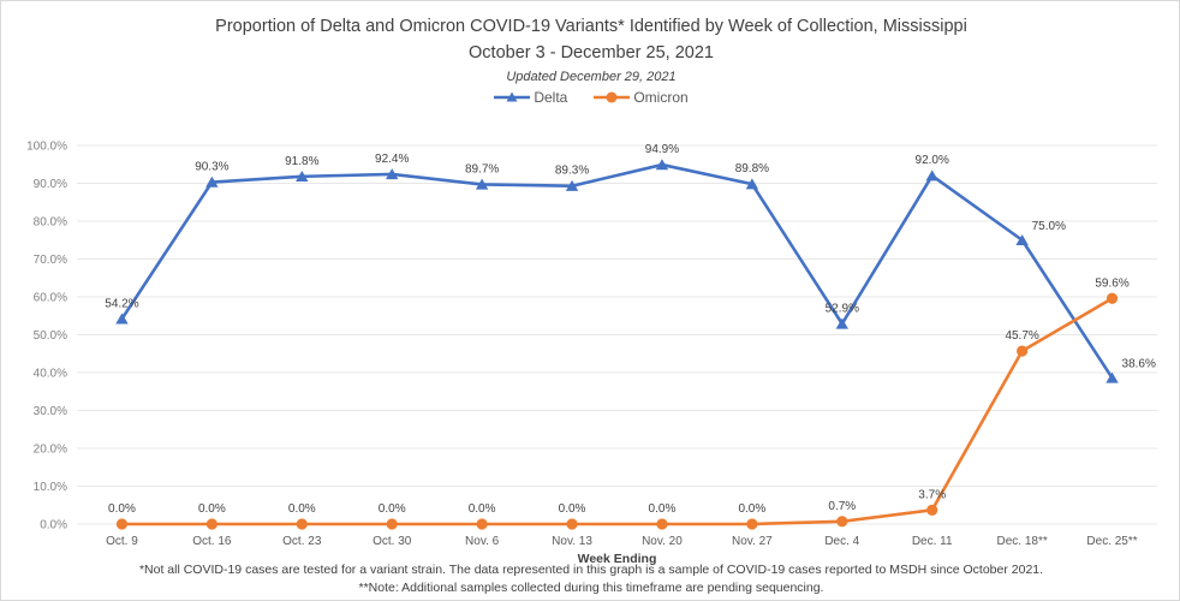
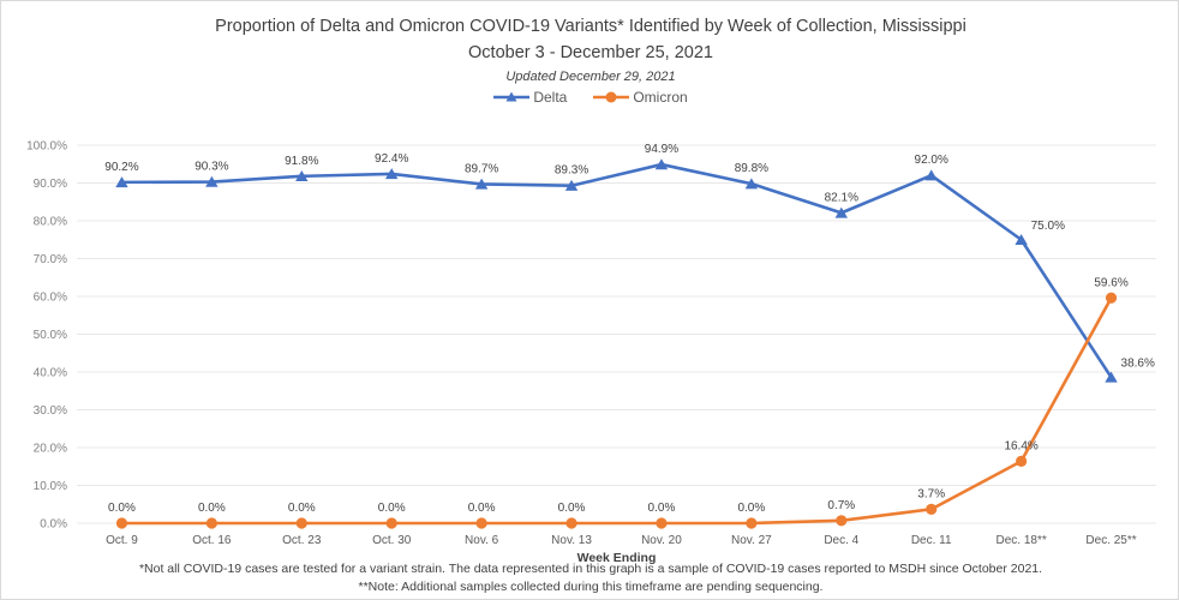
Delta/Oct. 9: 54.2% -> 90.2%
Delta/Dec. 4: 52.9% -> 82.1%
Omicron/Dec. 18**: 45.7% -> 16.4%
